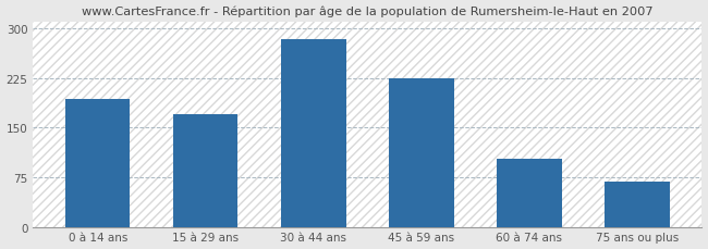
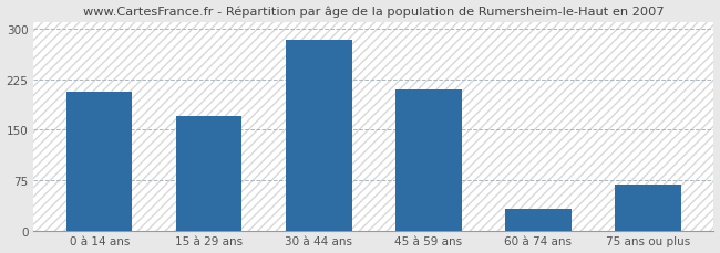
0 à 14 ans: 193 -> 206
45 à 59 ans: 224 -> 210
60 à 74 ans: 103 -> 32
